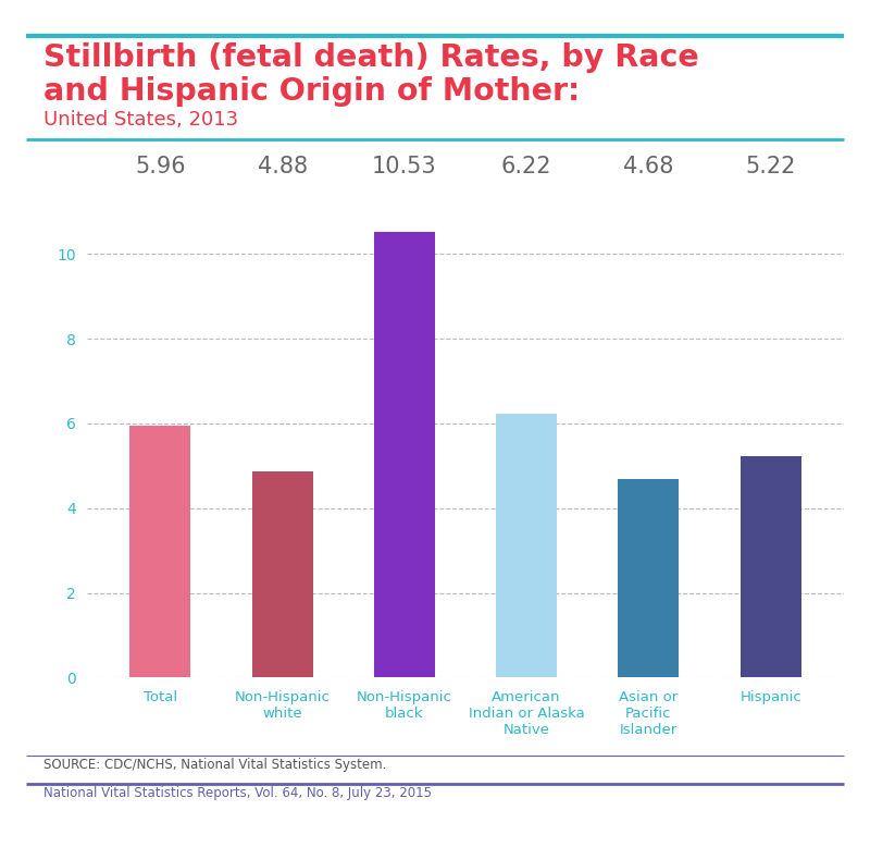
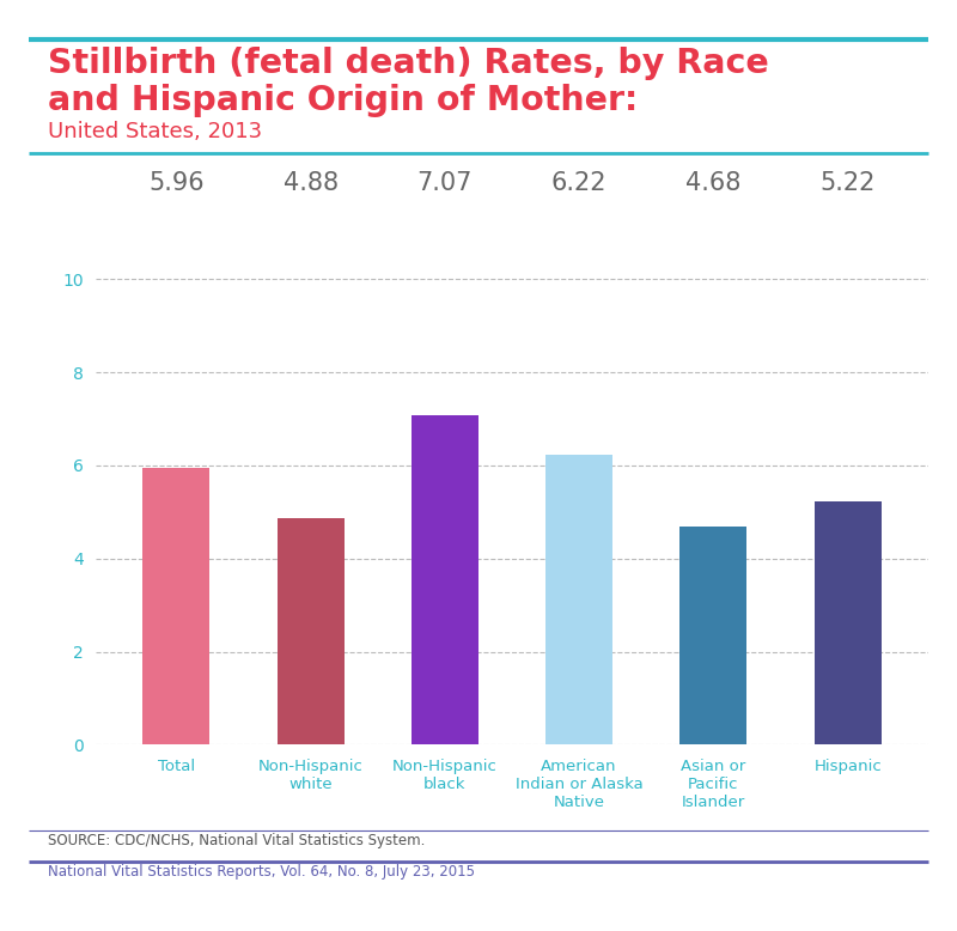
Non-Hispanic black: 10.53 -> 7.07
